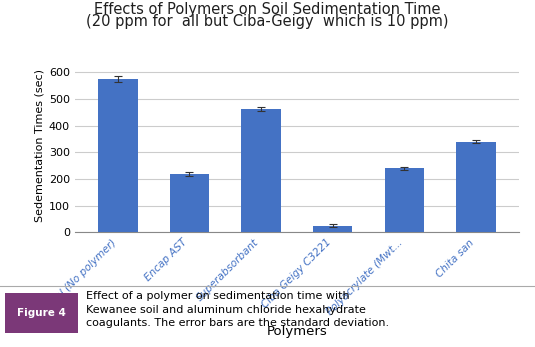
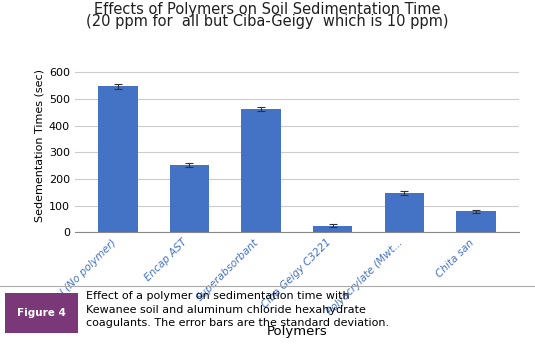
Control (No polymer): 575 -> 548
Encap AST: 220 -> 253
Polyacrylate (Mwt...: 240 -> 148
Chita san: 340 -> 80
